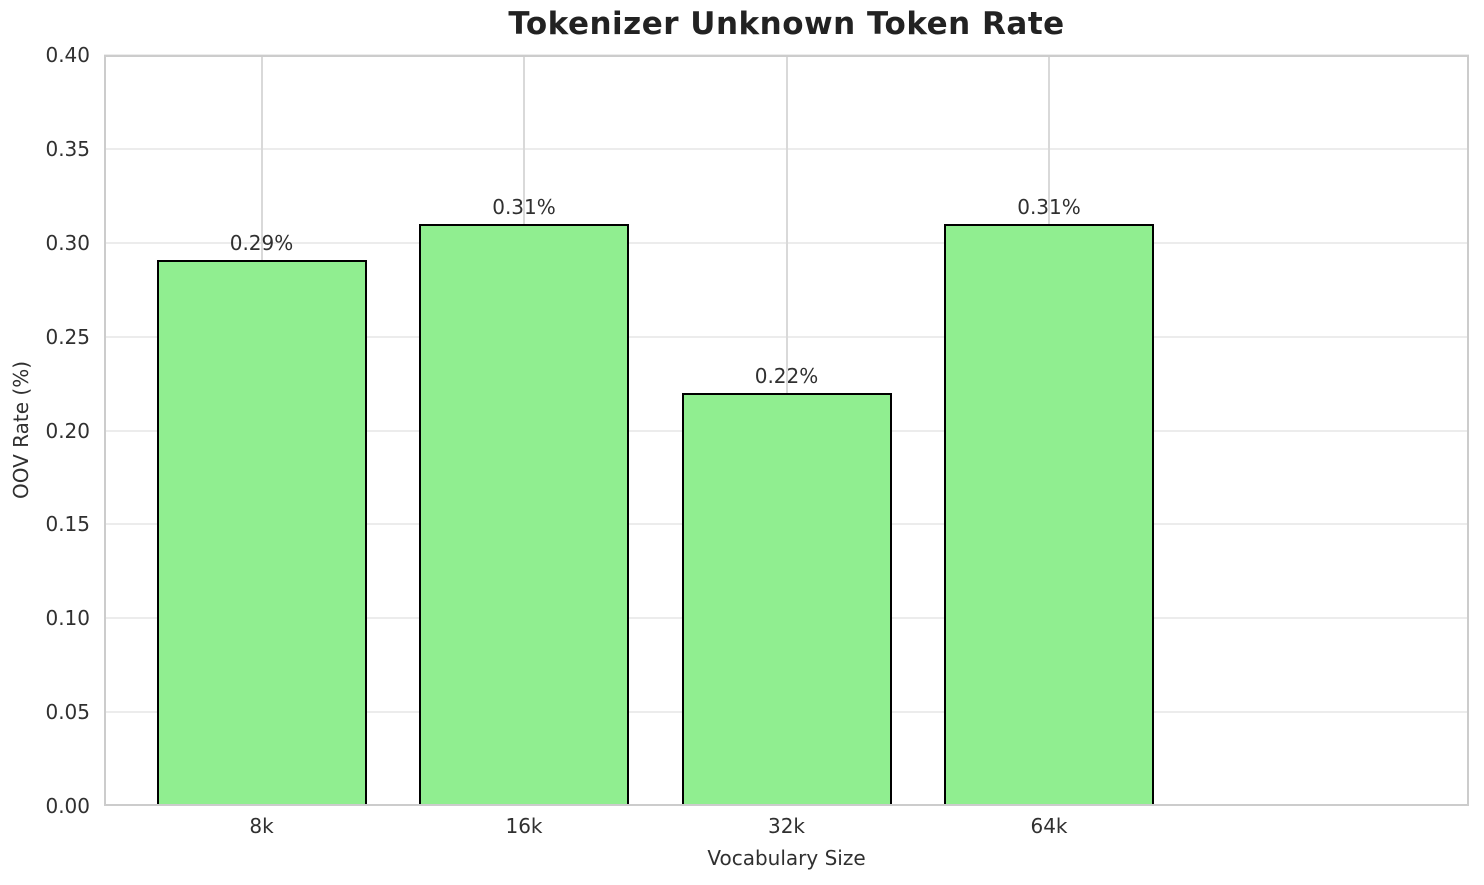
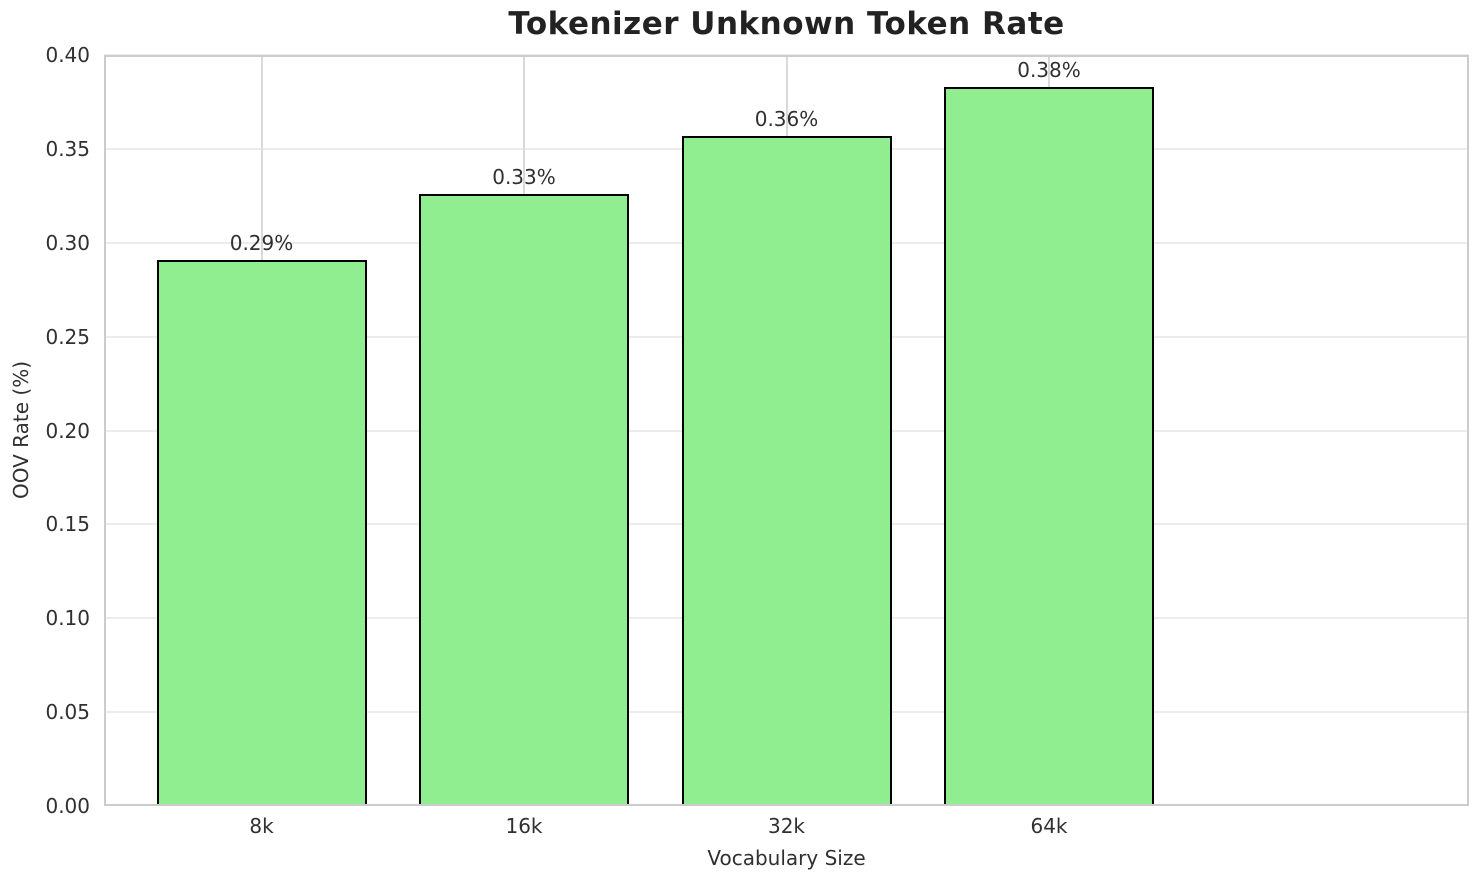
16k: 0.31% -> 0.33%
32k: 0.22% -> 0.36%
64k: 0.31% -> 0.38%
